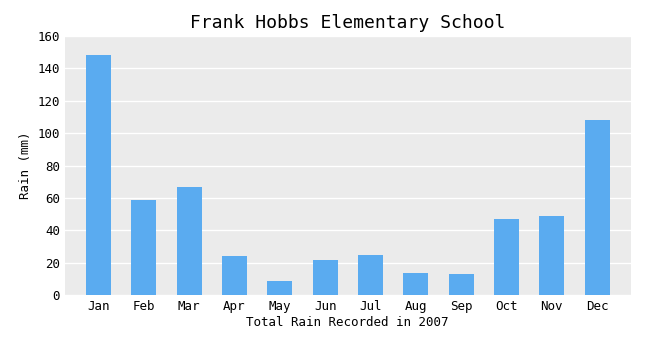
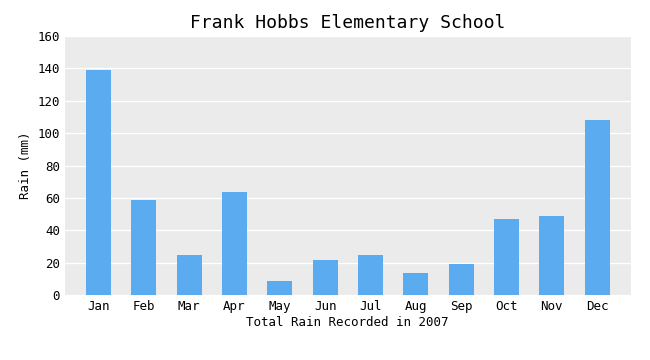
Jan: 148 -> 139
Mar: 67 -> 25
Apr: 24 -> 64
Sep: 13 -> 19
